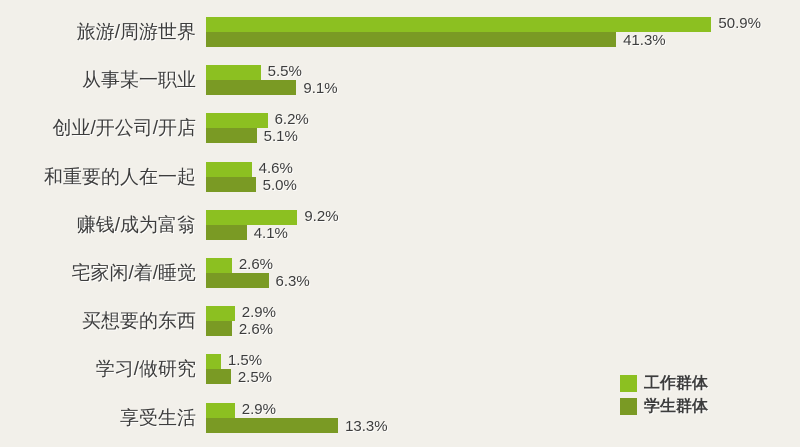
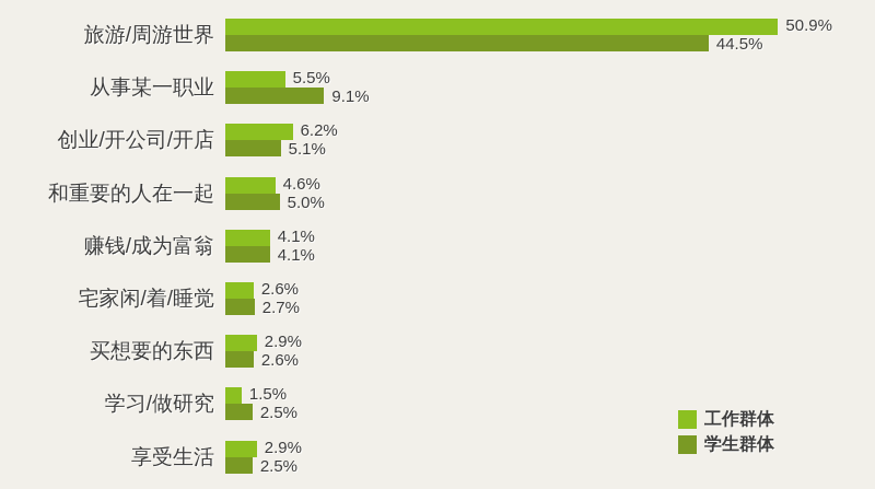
学生群体/旅游/周游世界: 41.3% -> 44.5%
工作群体/赚钱/成为富翁: 9.2% -> 4.1%
学生群体/宅家闲/着/睡觉: 6.3% -> 2.7%
学生群体/享受生活: 13.3% -> 2.5%
